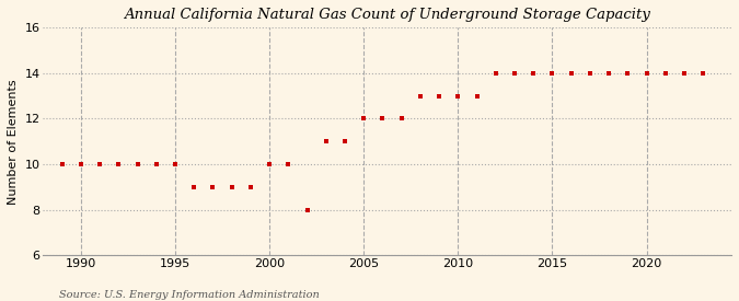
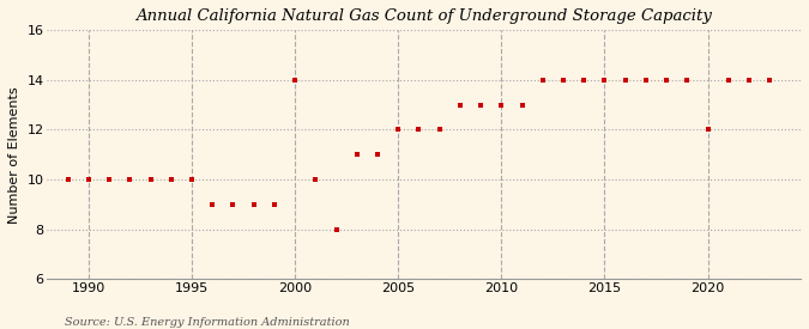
2000: 10 -> 14
2020: 14 -> 12
